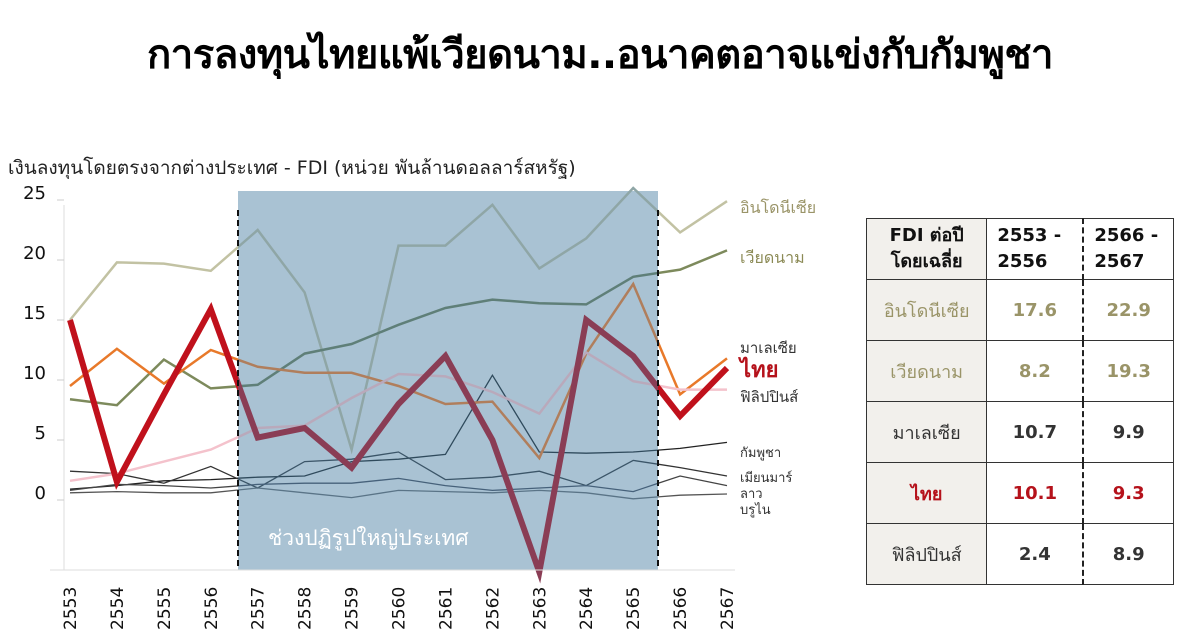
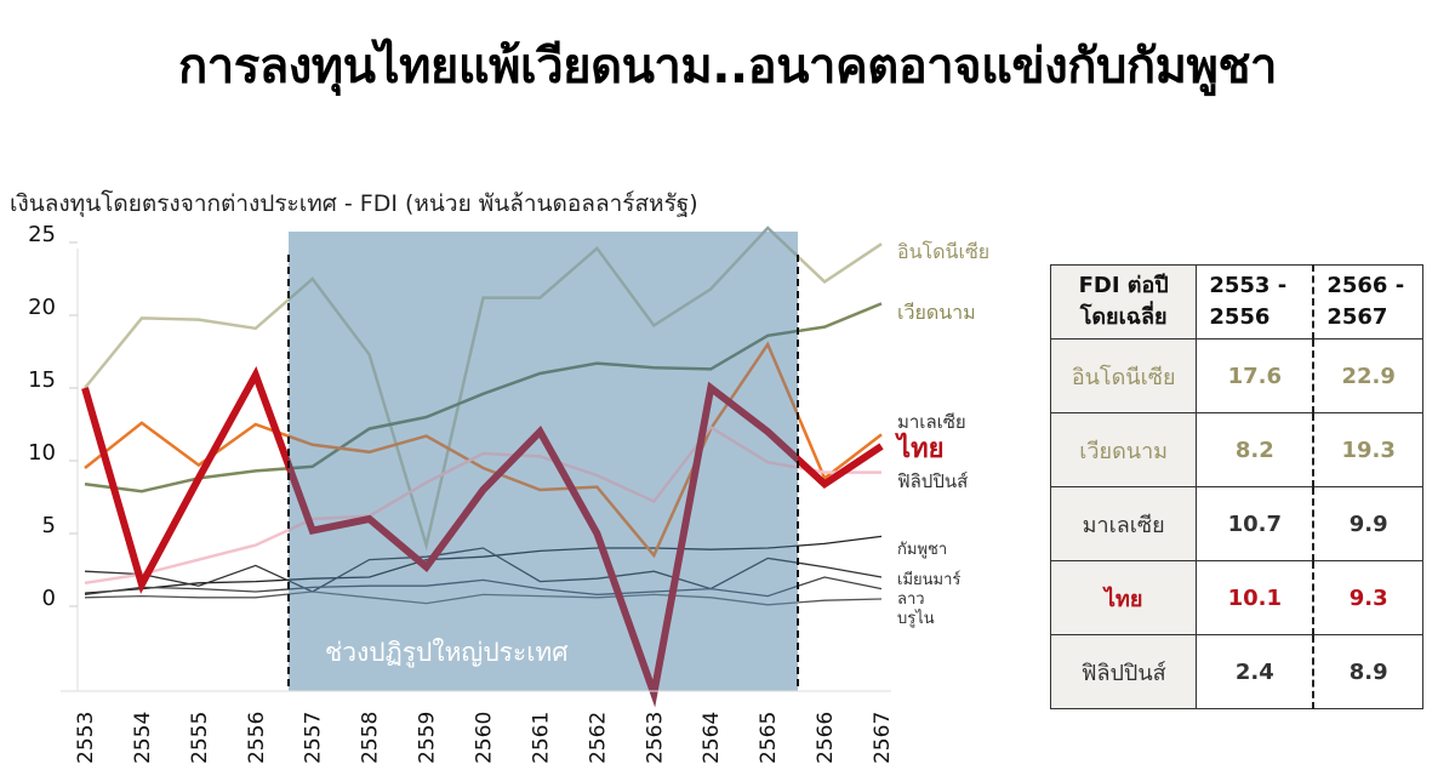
เวียดนาม/2555: 11.7 -> 8.8
มาเลเซีย/2559: 10.6 -> 11.7
กัมพูชา/2562: 10.4 -> 4.0
ไทย/2566: 7.0 -> 8.4
